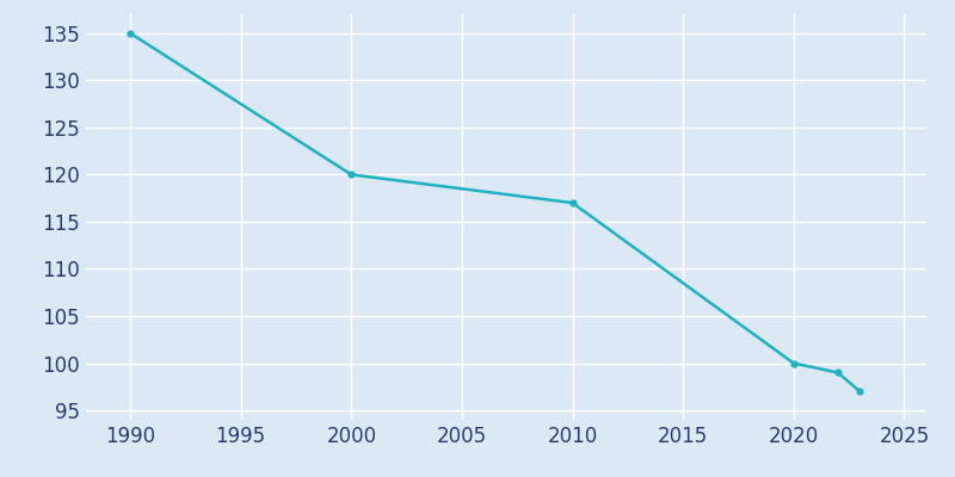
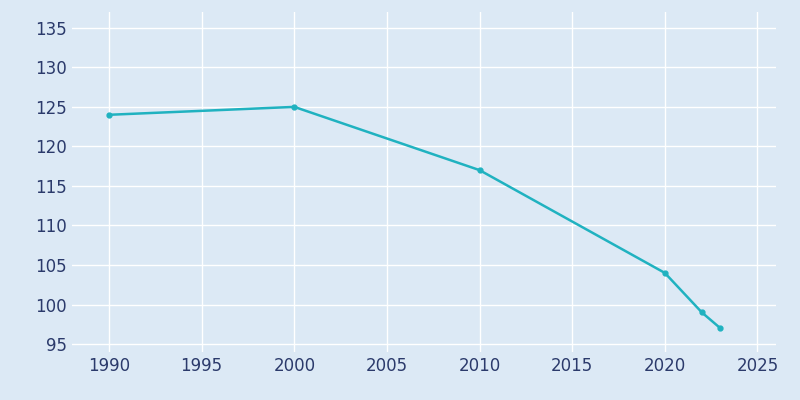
1990: 135 -> 124
2000: 120 -> 125
2020: 100 -> 104
